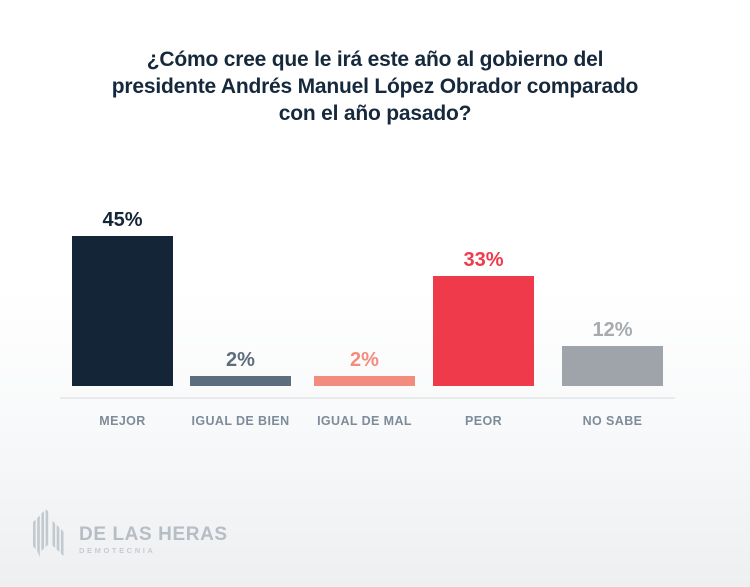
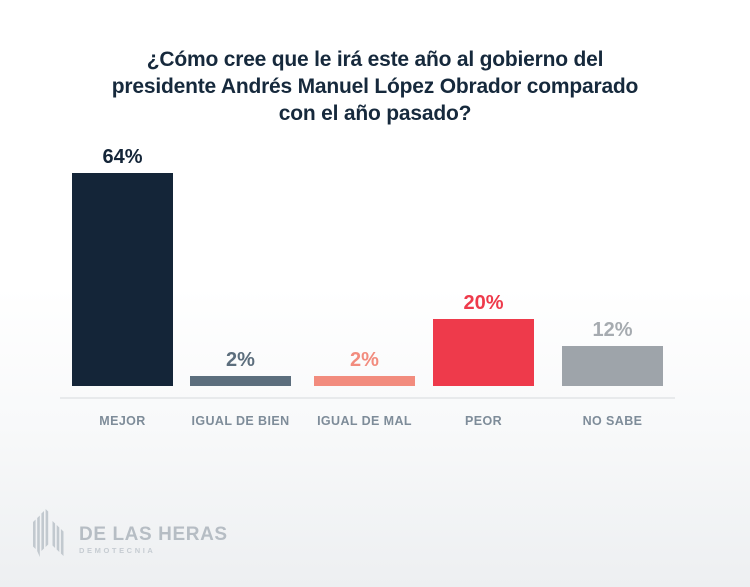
MEJOR: 45% -> 64%
PEOR: 33% -> 20%
